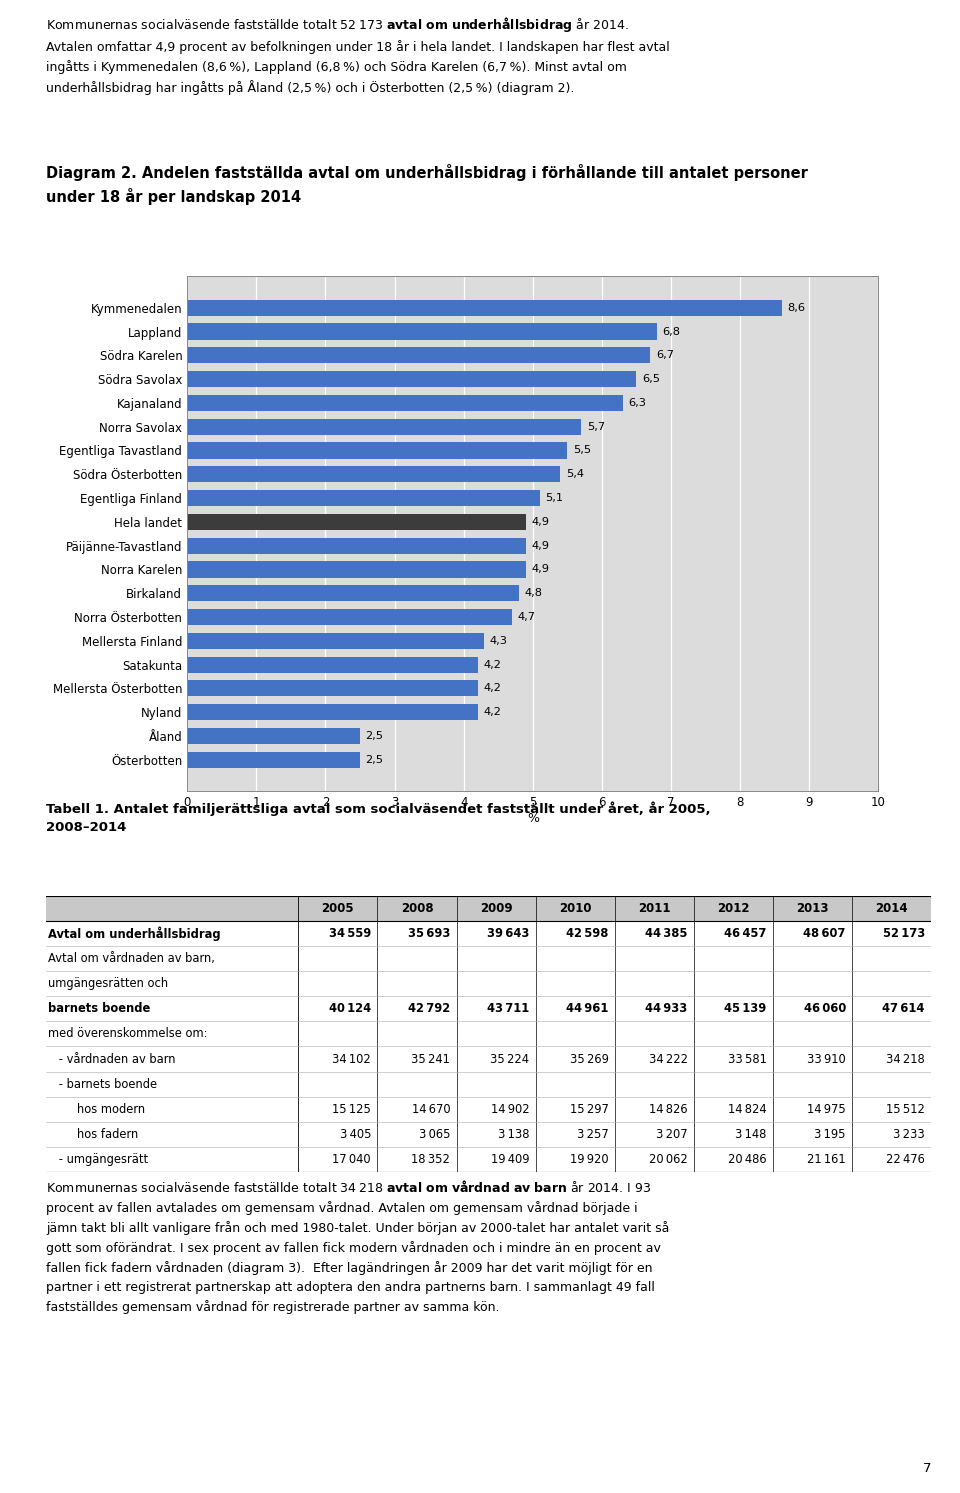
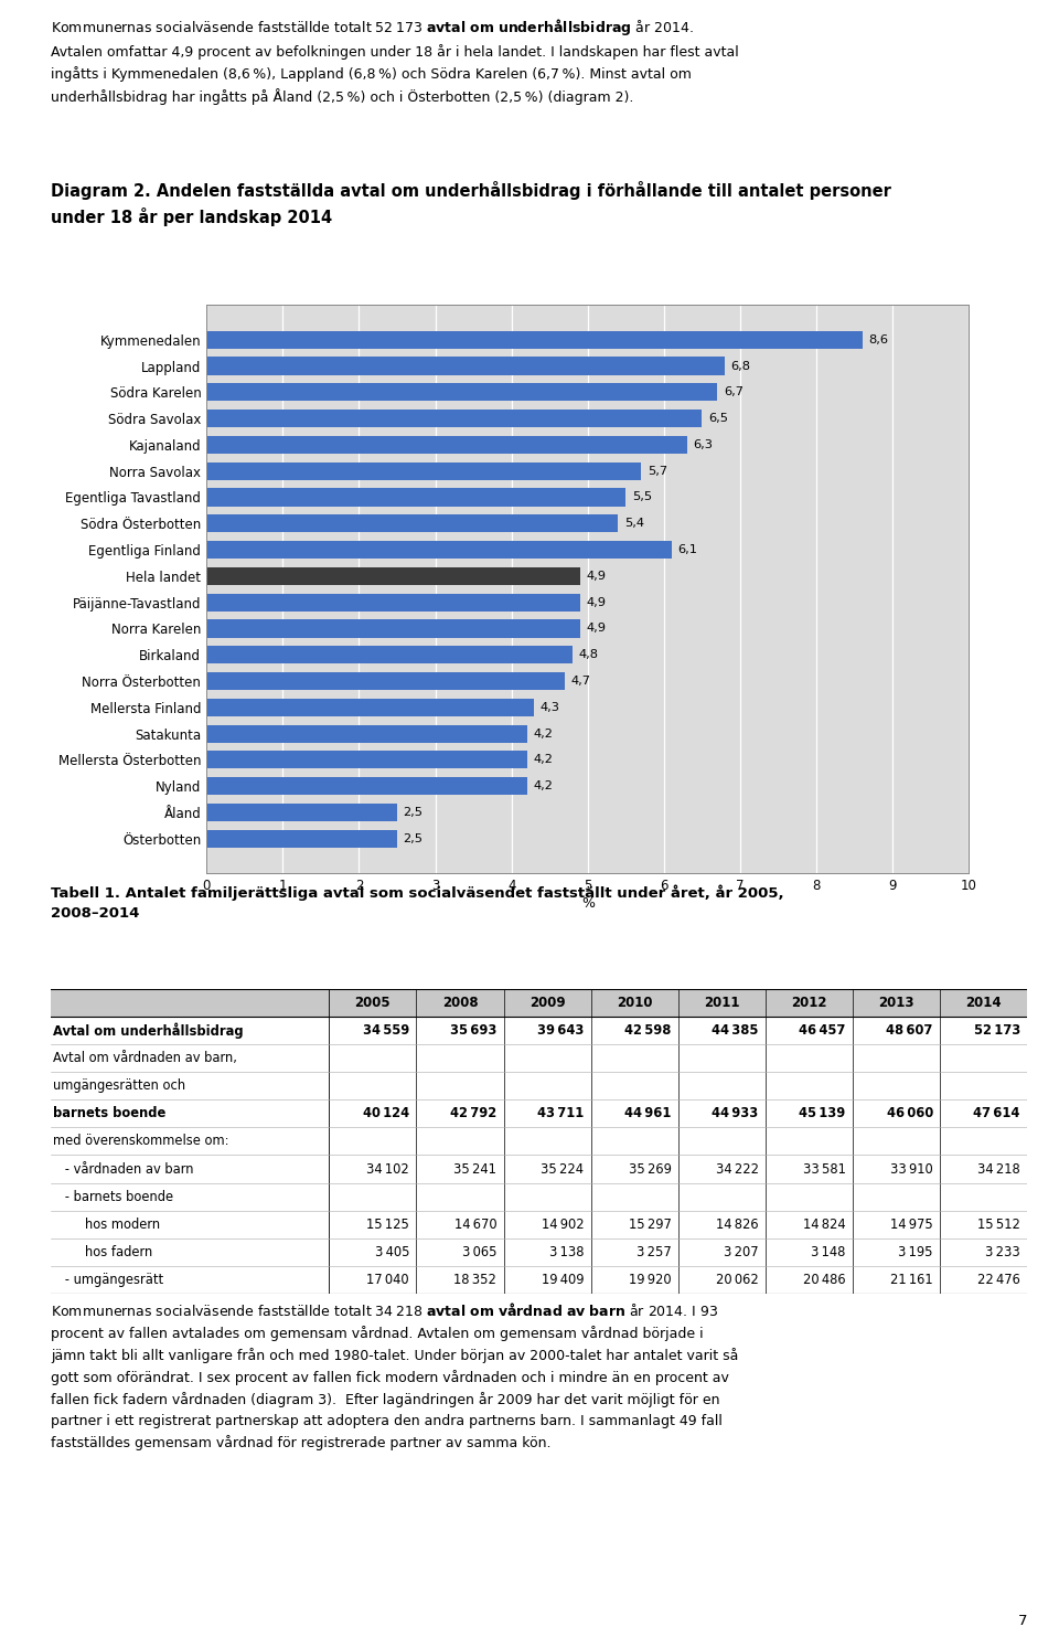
Egentliga Finland: 5,1 -> 6,1
